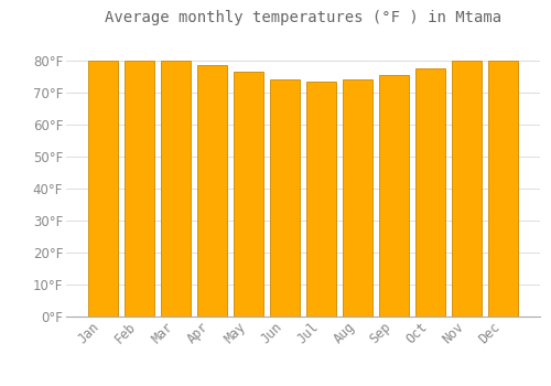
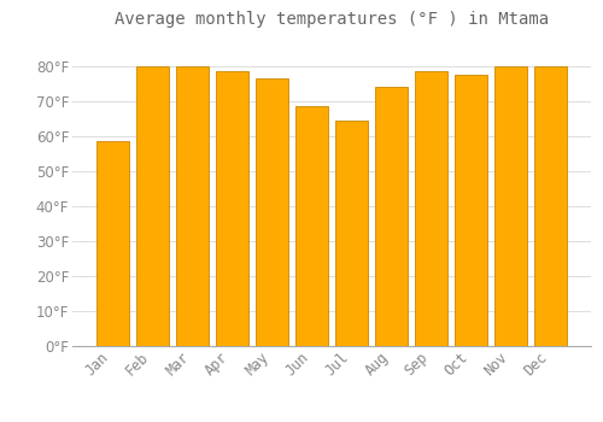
Jan: 80.0°F -> 58.5°F
Jun: 74.0°F -> 68.5°F
Jul: 73.5°F -> 64.5°F
Sep: 75.5°F -> 78.5°F
